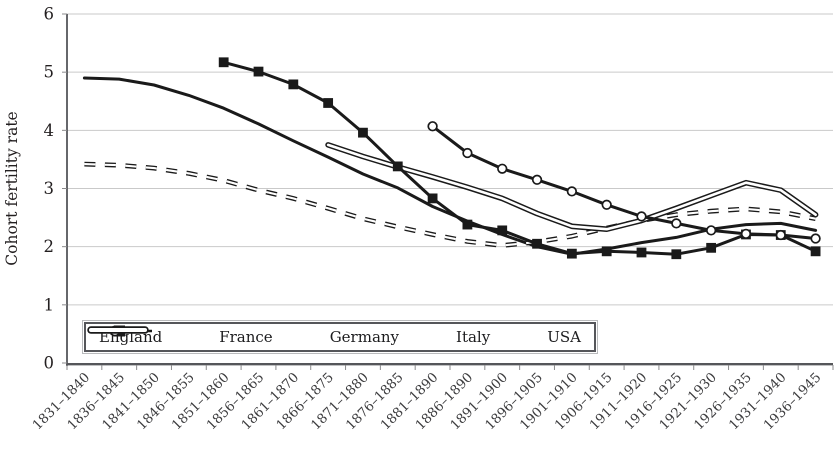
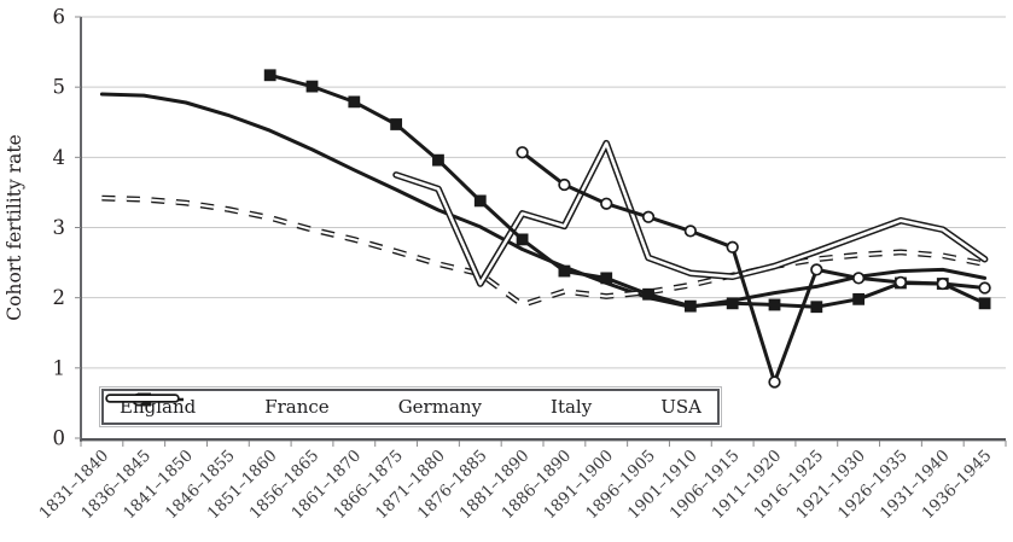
USA/1876–1885: 3.4 -> 2.2
France/1881–1890: 2.2 -> 1.9
USA/1891–1900: 2.8 -> 4.2
Italy/1911–1920: 2.5 -> 0.8
